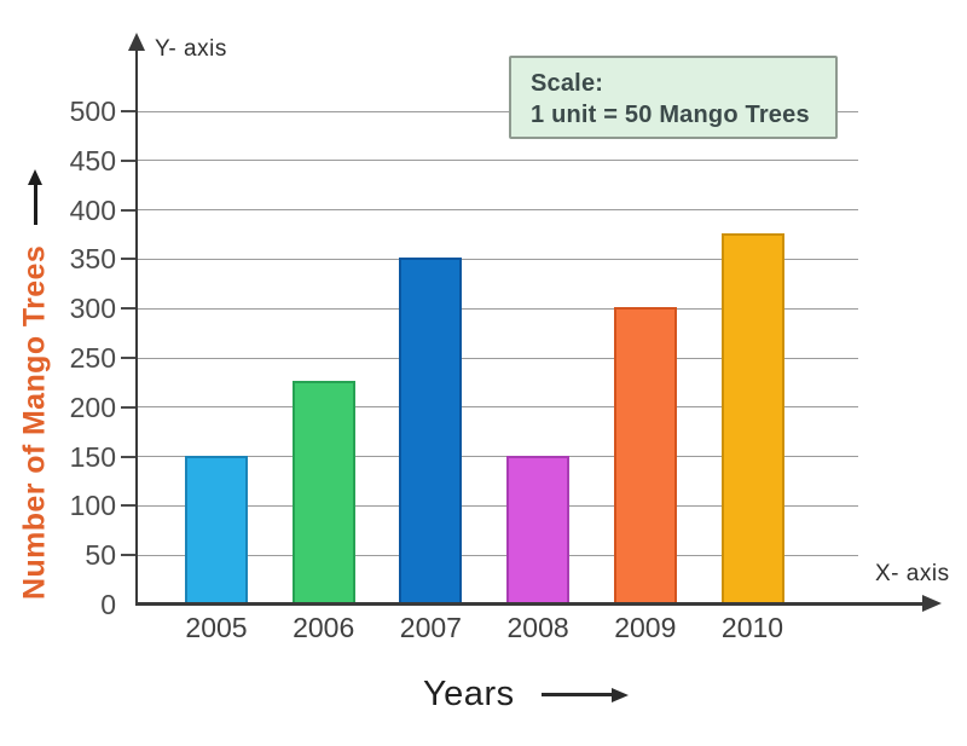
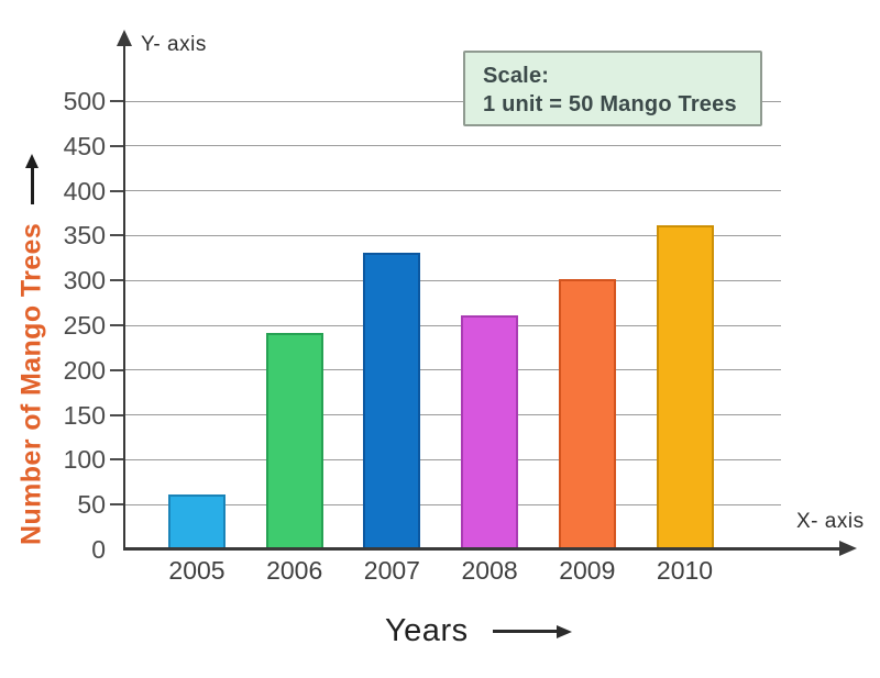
2005: 150 -> 60
2006: 220 -> 240
2007: 350 -> 330
2008: 150 -> 260
2010: 380 -> 360
